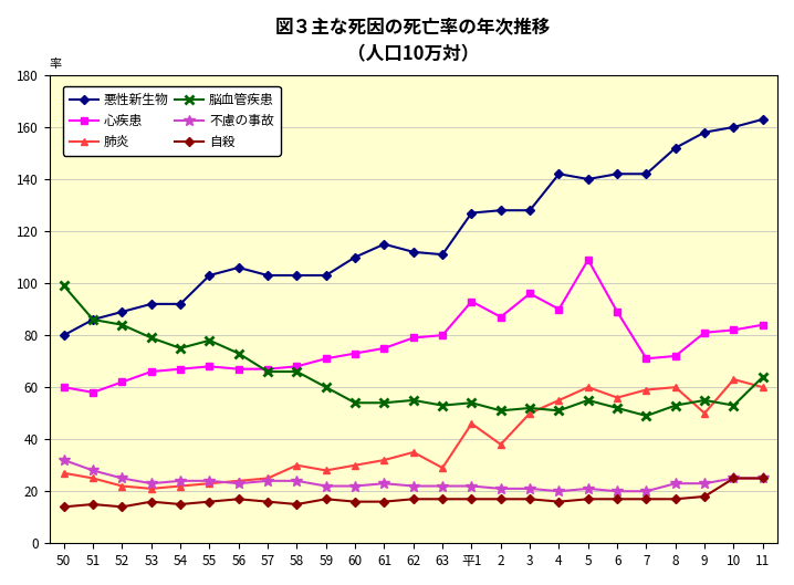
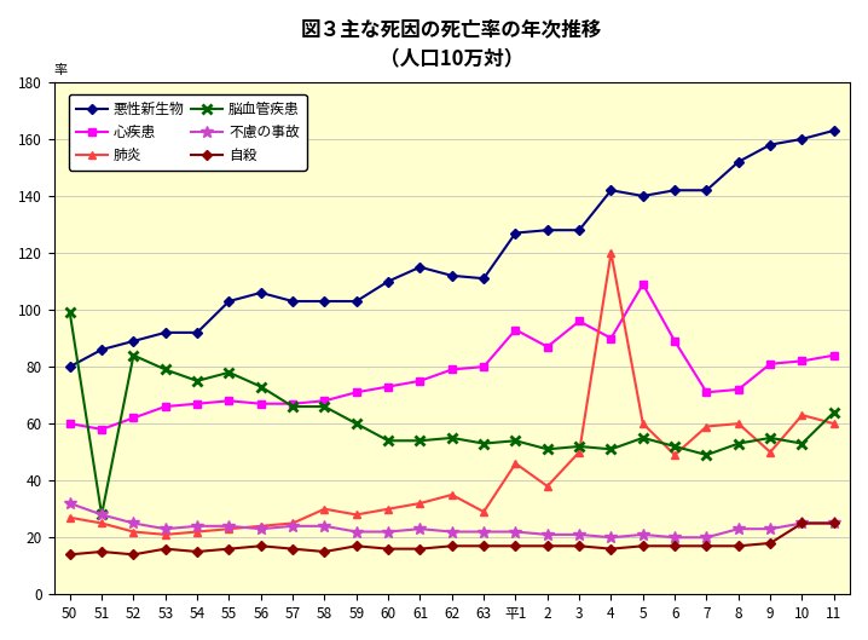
脳血管疾患/51: 86 -> 28
肺炎/4: 55 -> 120
肺炎/6: 56 -> 49
